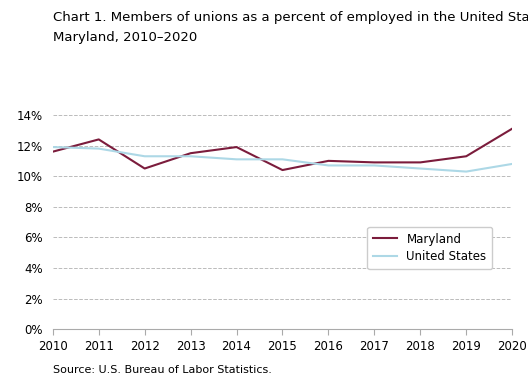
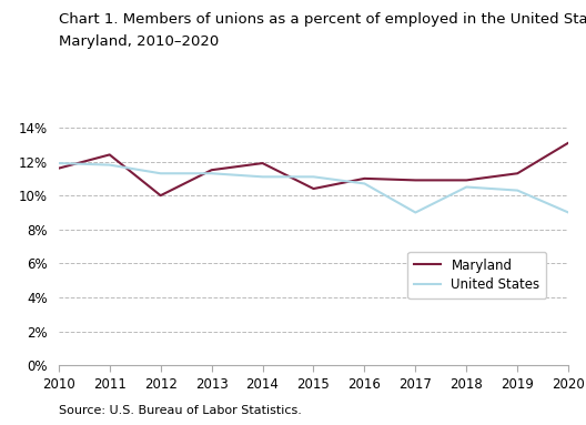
Maryland/2012: 10.5% -> 10.0%
United States/2017: 10.7% -> 9.0%
United States/2020: 10.8% -> 9.0%
